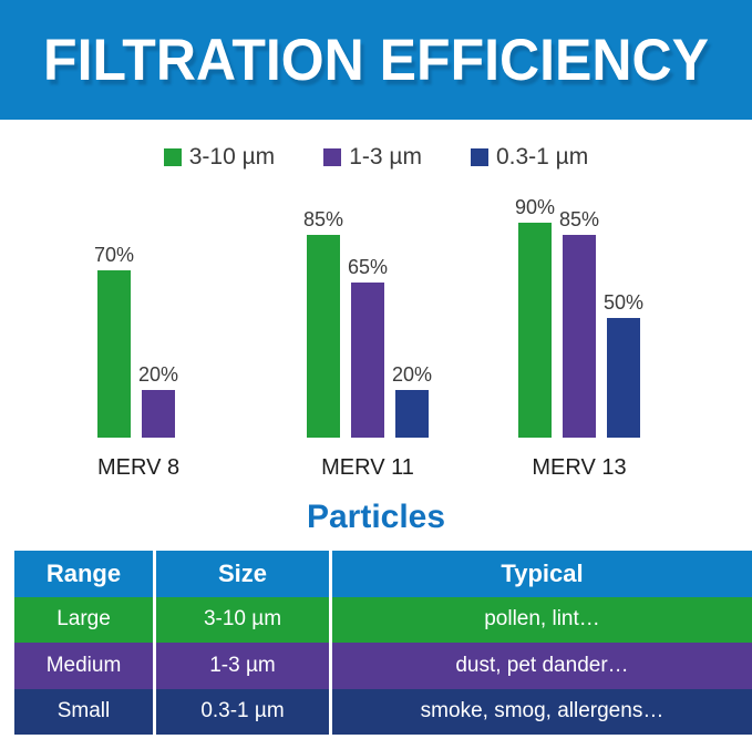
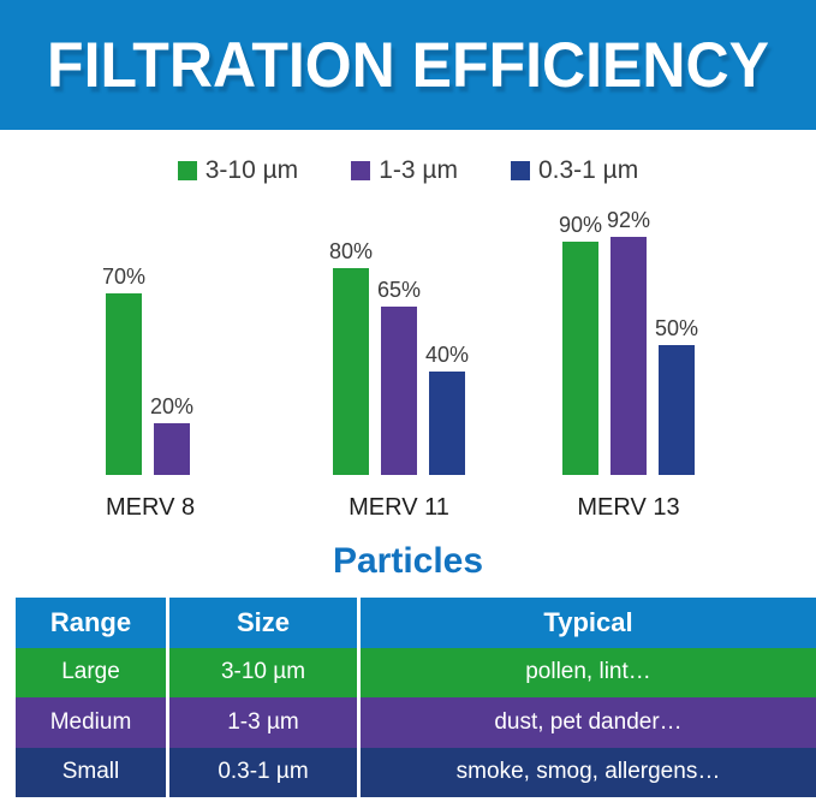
3-10 µm/MERV 11: 85% -> 80%
0.3-1 µm/MERV 11: 20% -> 40%
1-3 µm/MERV 13: 85% -> 92%
